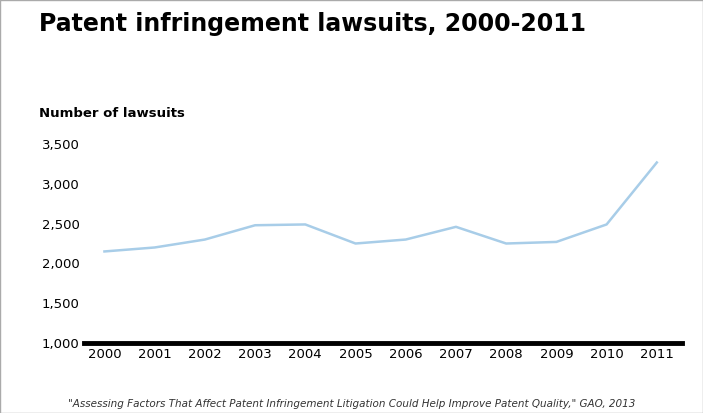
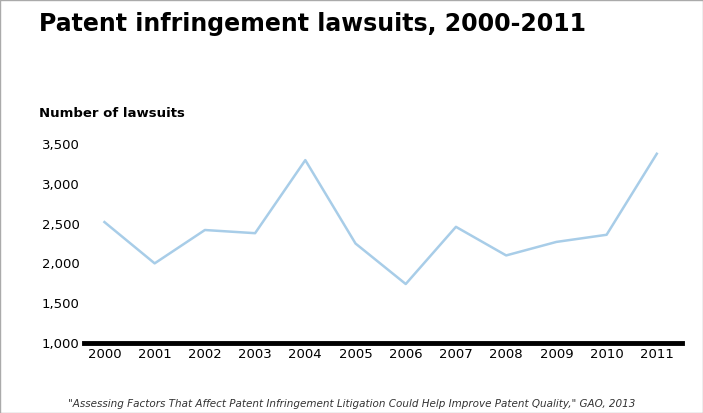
2000: 2,150 -> 2,520
2001: 2,200 -> 2,000
2002: 2,300 -> 2,420
2003: 2,480 -> 2,380
2004: 2,490 -> 3,300
2006: 2,300 -> 1,740
2008: 2,250 -> 2,100
2010: 2,490 -> 2,360
2011: 3,270 -> 3,380
